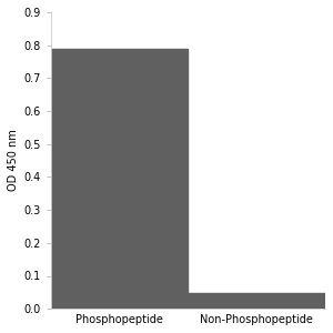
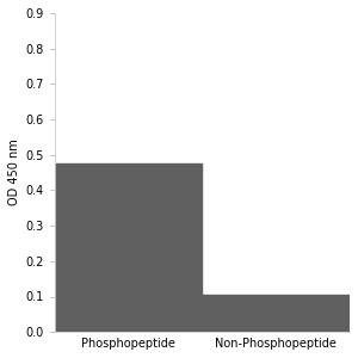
Phosphopeptide: 0.790 -> 0.475
Non-Phosphopeptide: 0.048 -> 0.105
